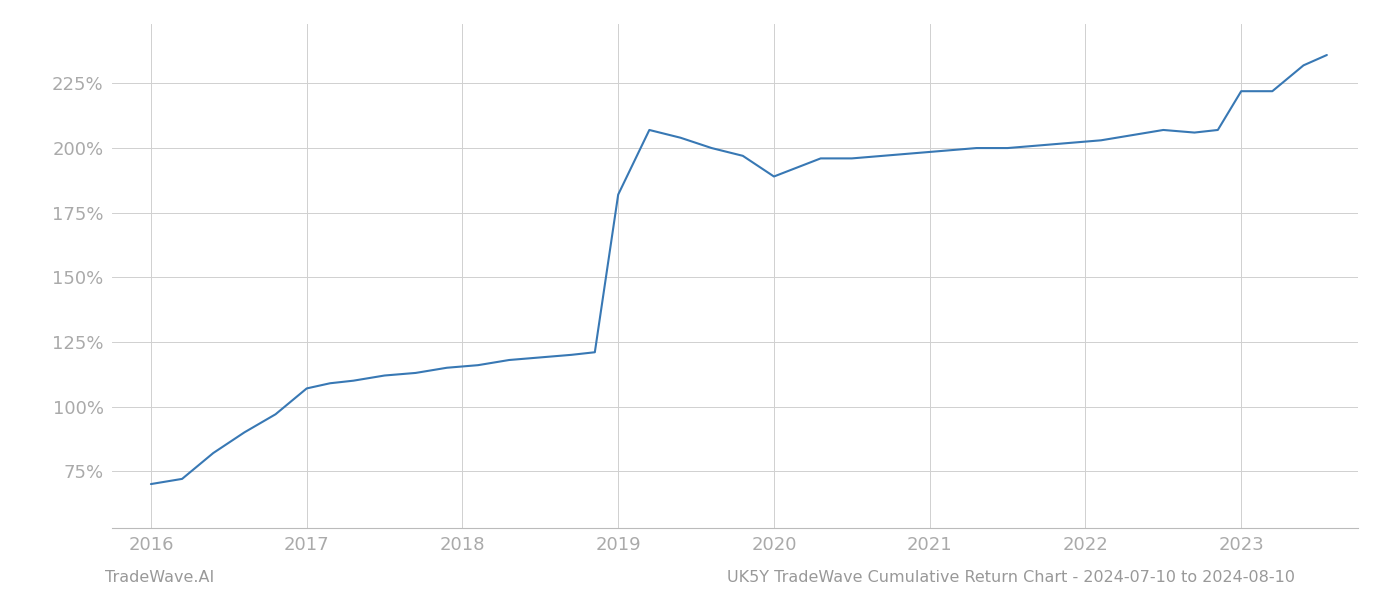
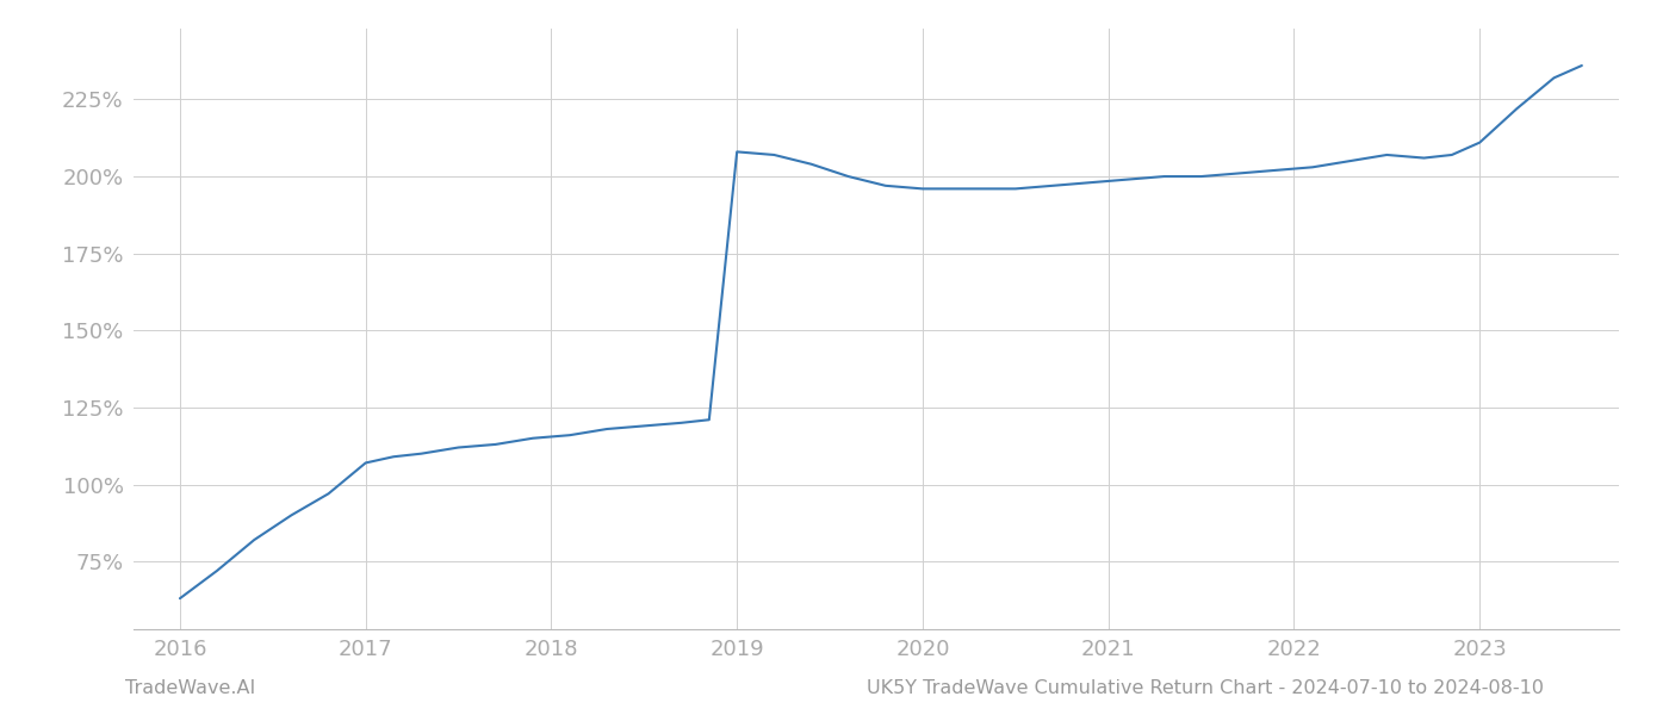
2016: 70% -> 63%
2019: 182% -> 208%
2020: 189% -> 196%
2023: 222% -> 211%
